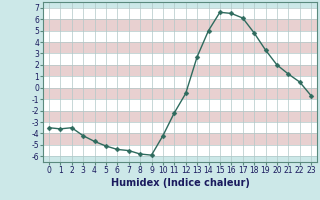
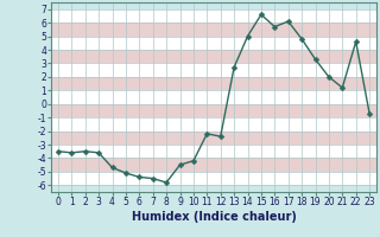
3: -4.2 -> -3.6
9: -5.9 -> -4.5
12: -0.5 -> -2.4
16: 6.5 -> 5.7
22: 0.5 -> 4.6
